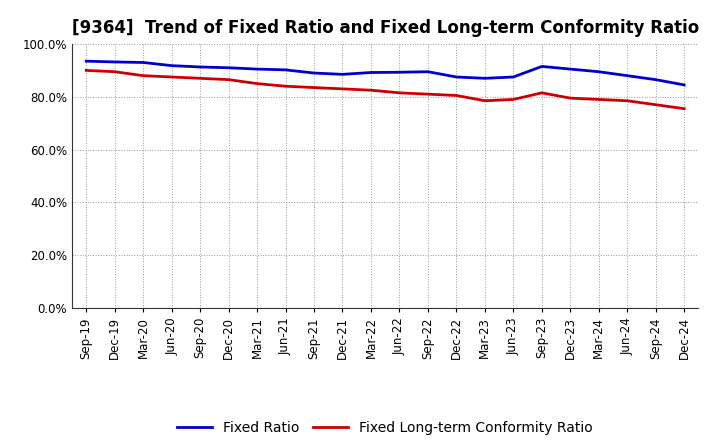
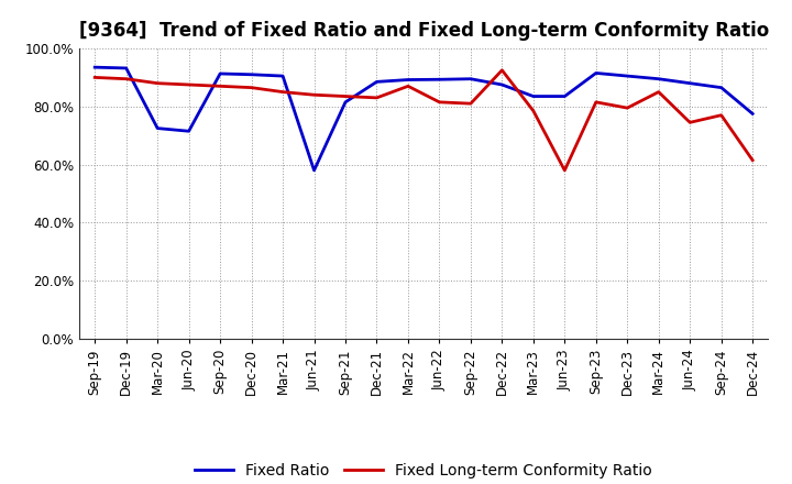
Fixed Ratio/Mar-20: 93.0% -> 72.5%
Fixed Ratio/Jun-20: 91.8% -> 71.5%
Fixed Ratio/Jun-21: 90.2% -> 58.0%
Fixed Ratio/Sep-21: 89.0% -> 81.5%
Fixed Long-term Conformity Ratio/Mar-22: 82.5% -> 87.0%
Fixed Long-term Conformity Ratio/Dec-22: 80.5% -> 92.5%
Fixed Ratio/Mar-23: 87.0% -> 83.5%
Fixed Ratio/Jun-23: 87.5% -> 83.5%
Fixed Long-term Conformity Ratio/Jun-23: 79.0% -> 58.0%
Fixed Long-term Conformity Ratio/Mar-24: 79.0% -> 85.0%
Fixed Long-term Conformity Ratio/Jun-24: 78.5% -> 74.5%
Fixed Ratio/Dec-24: 84.5% -> 77.5%
Fixed Long-term Conformity Ratio/Dec-24: 75.5% -> 61.5%
